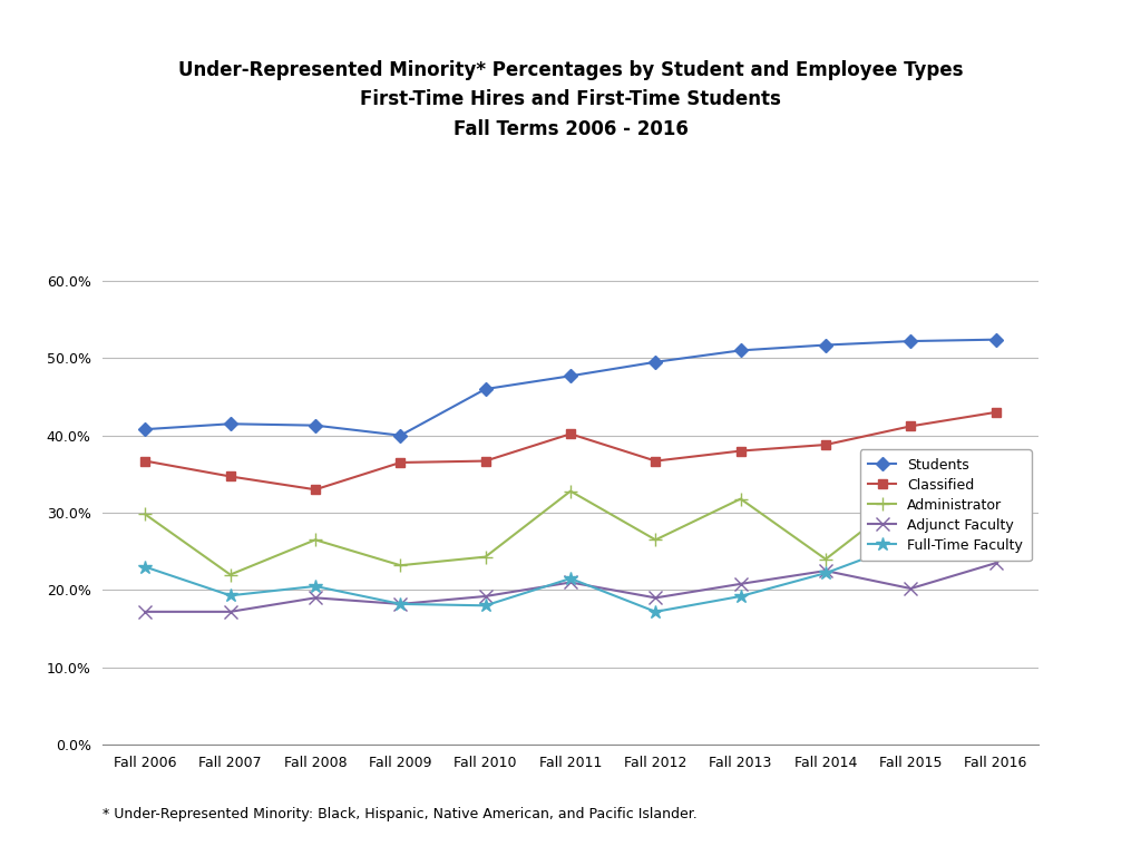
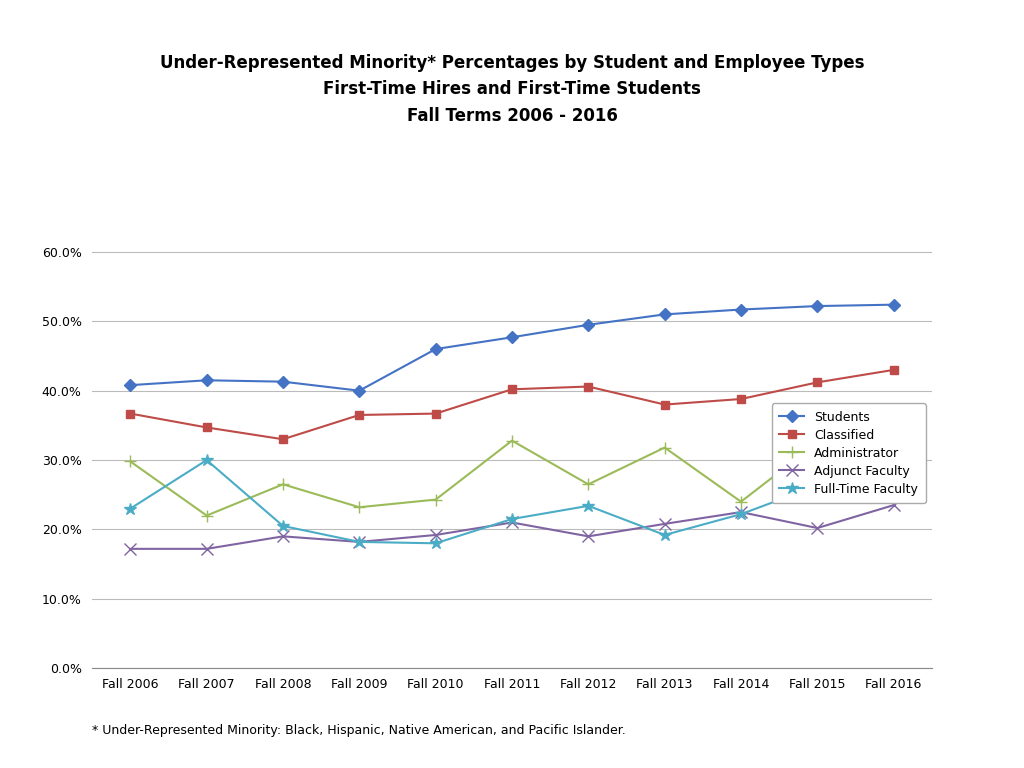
Full-Time Faculty/Fall 2007: 19.3% -> 30.0%
Classified/Fall 2012: 36.7% -> 40.6%
Full-Time Faculty/Fall 2012: 17.2% -> 23.4%
